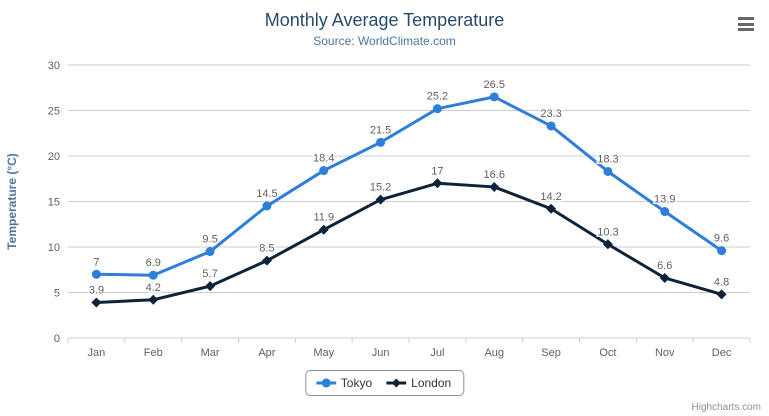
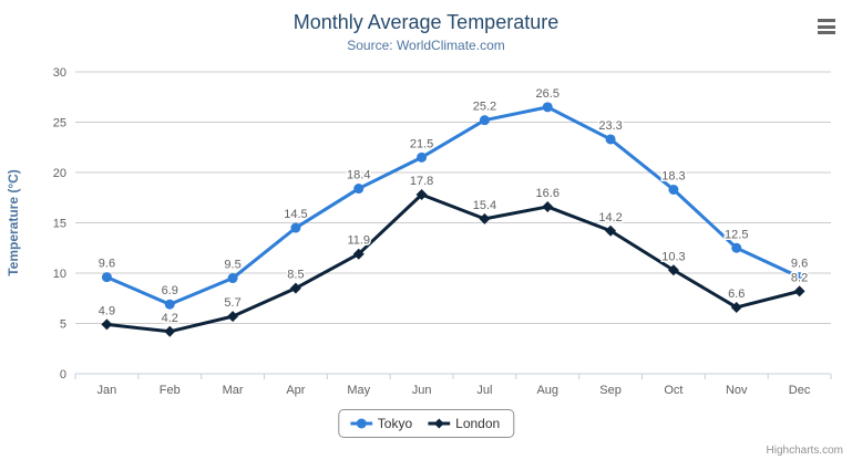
Tokyo/Jan: 7 -> 9.6
London/Jan: 3.9 -> 4.9
London/Jun: 15.2 -> 17.8
London/Jul: 17 -> 15.4
Tokyo/Nov: 13.9 -> 12.5
London/Dec: 4.8 -> 8.2
